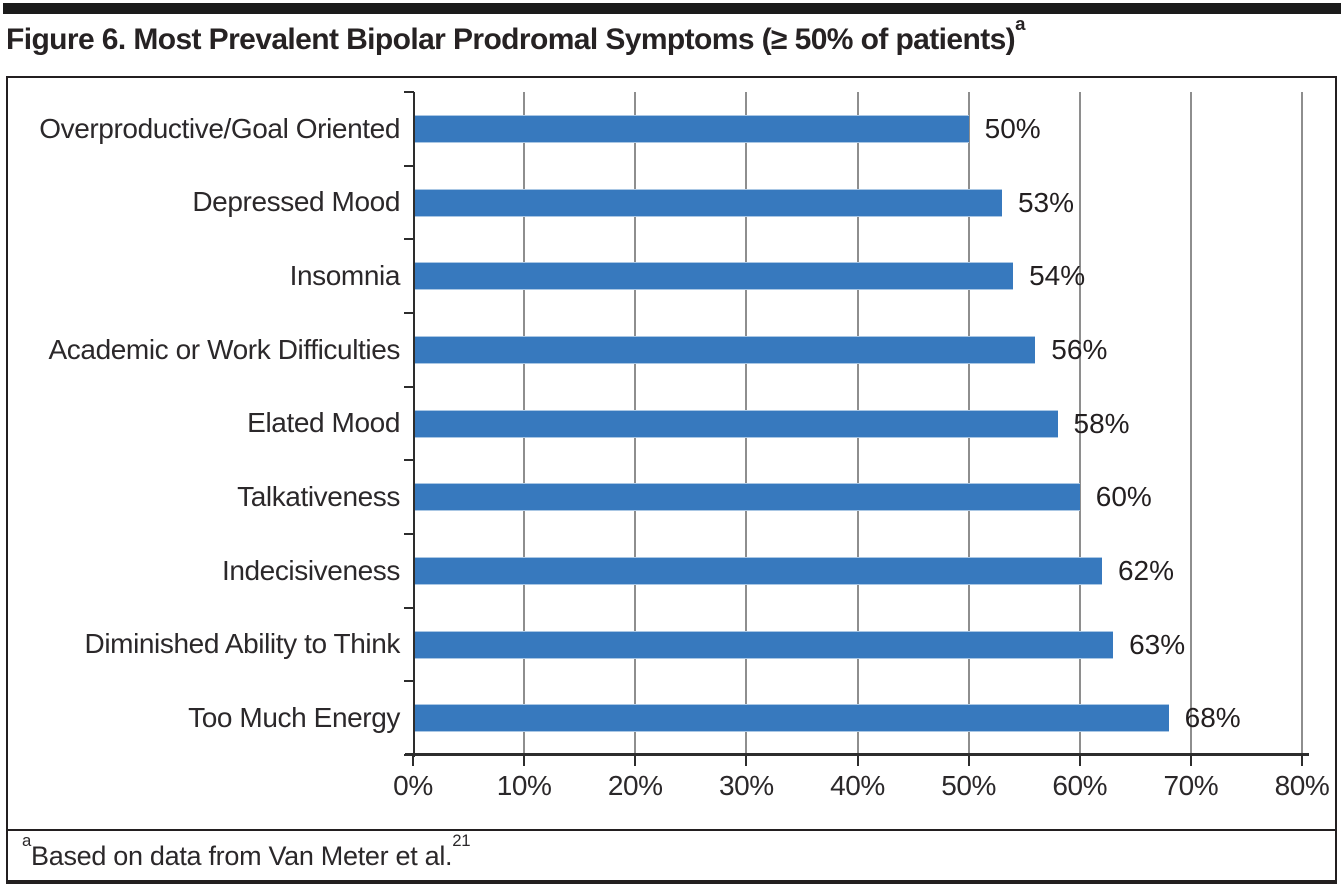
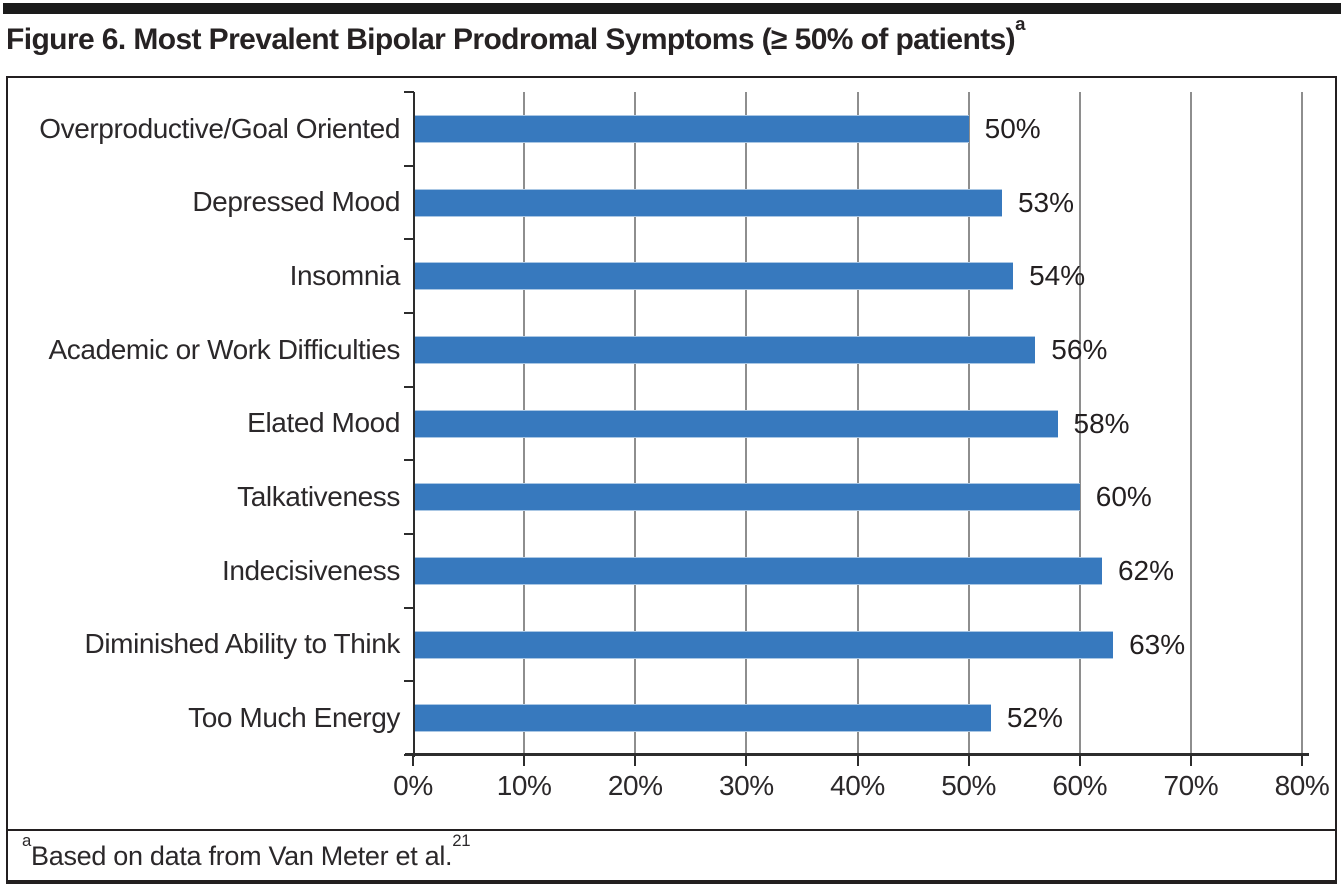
Too Much Energy: 68% -> 52%
